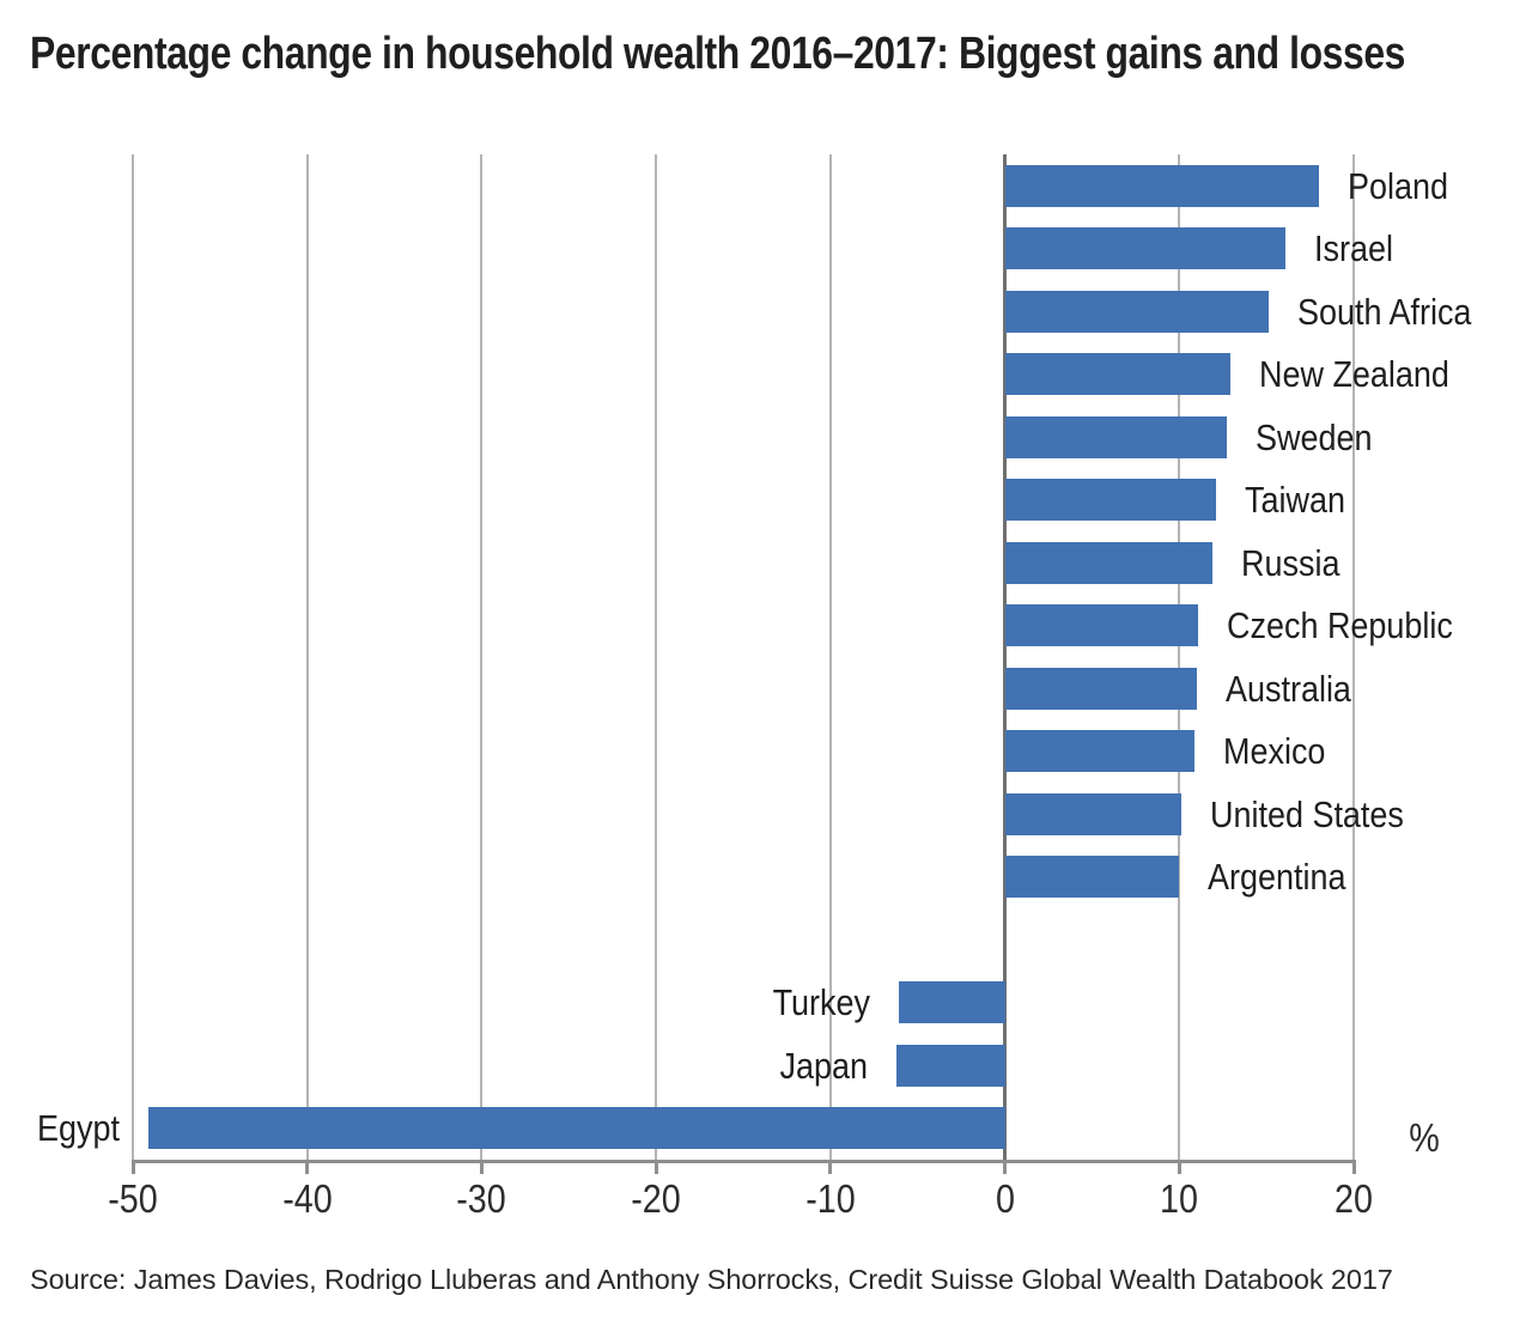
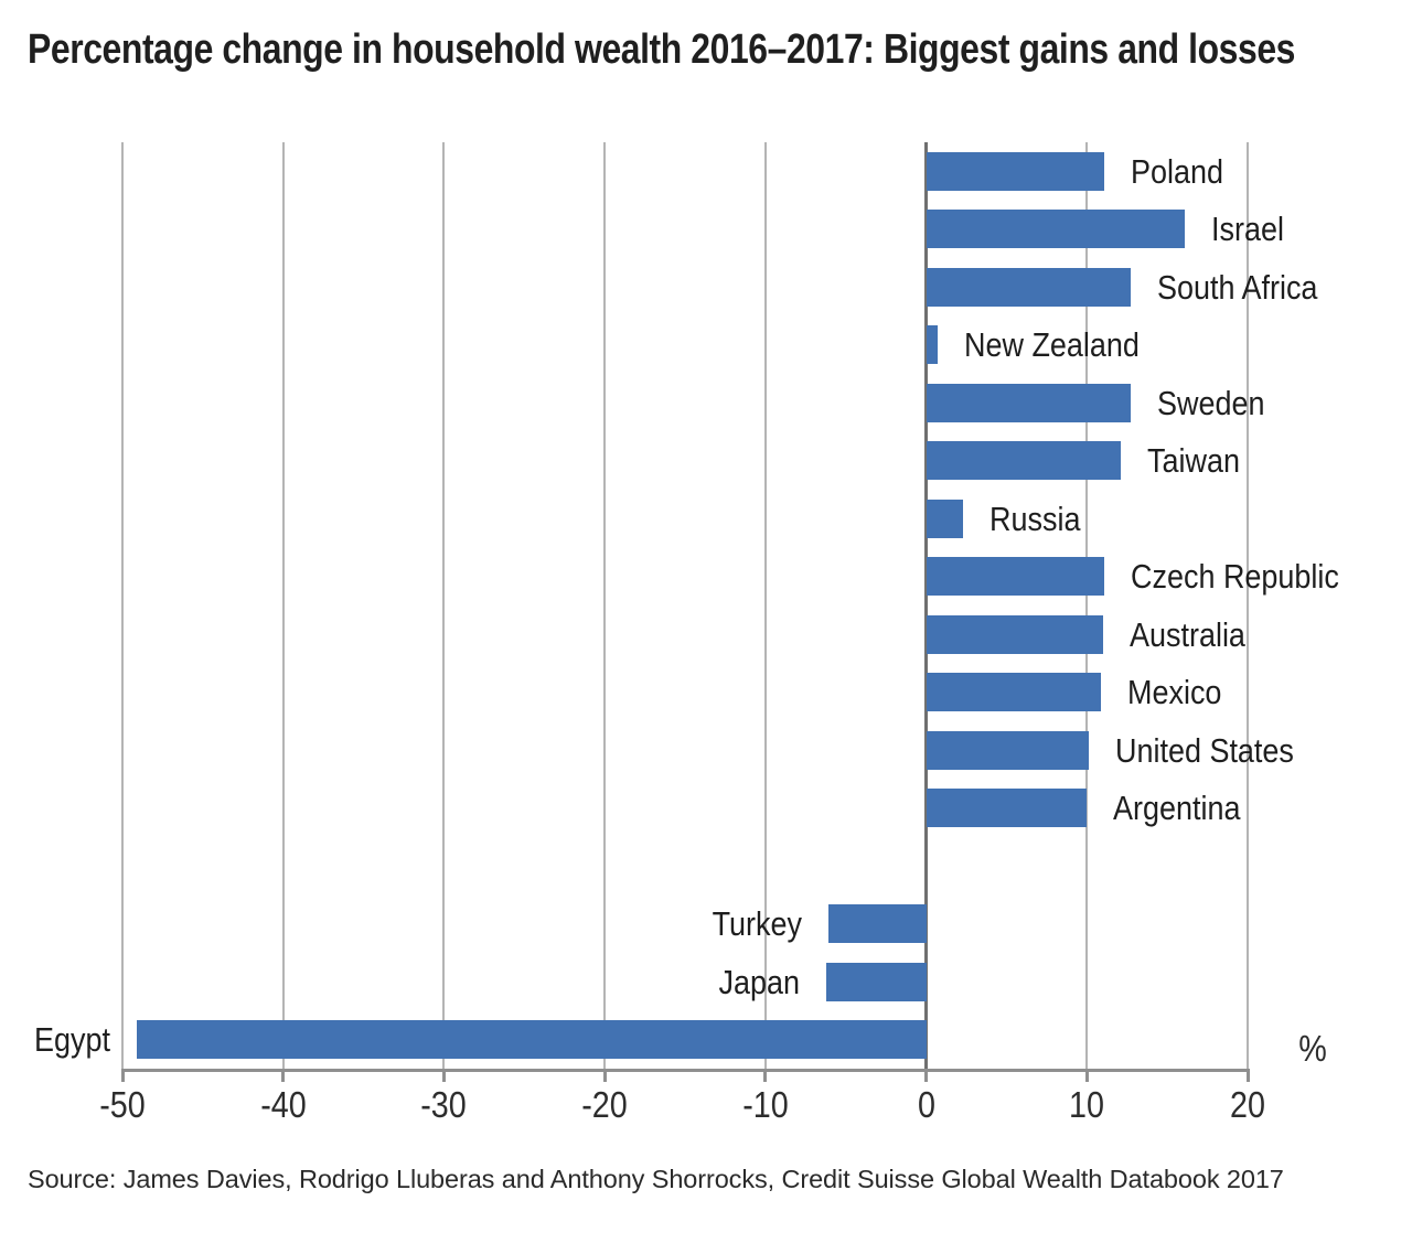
Poland: 18.0 -> 11.1
South Africa: 15.1 -> 12.7
New Zealand: 12.9 -> 0.7
Russia: 11.9 -> 2.3
